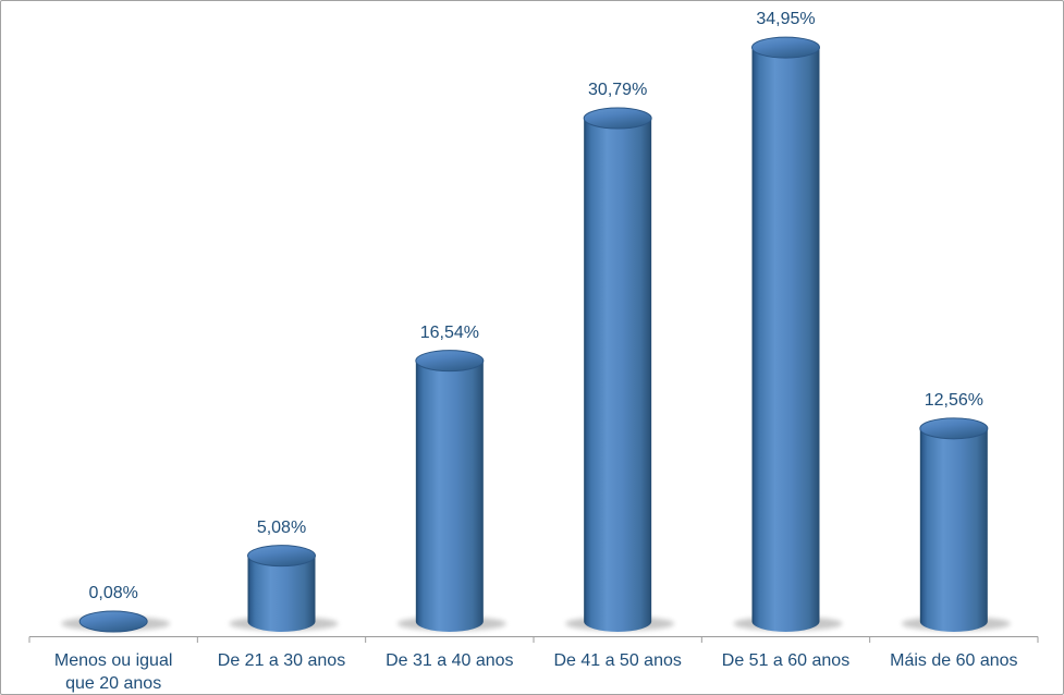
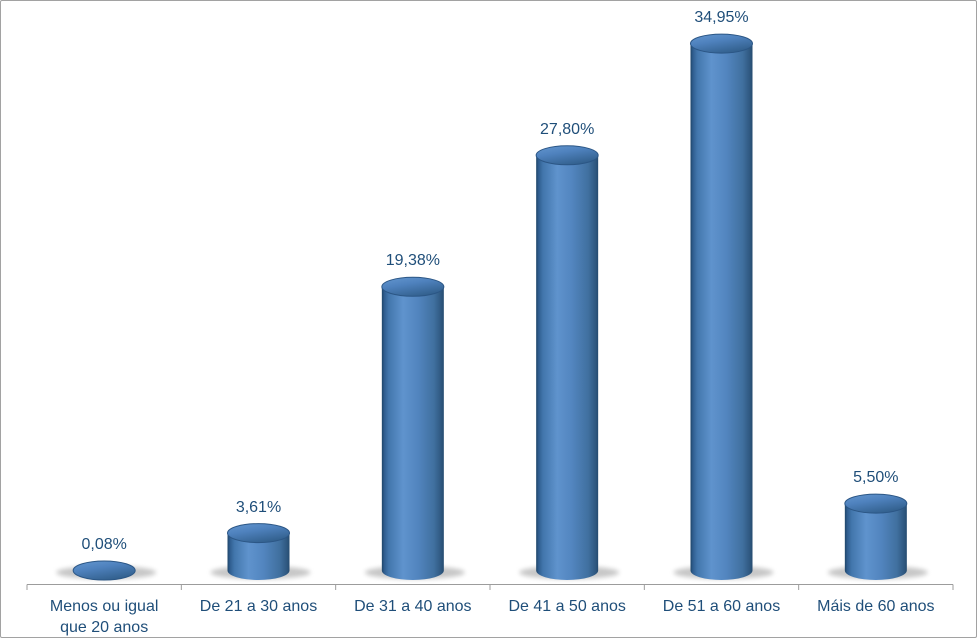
De 21 a 30 anos: 5,08% -> 3,61%
De 31 a 40 anos: 16,54% -> 19,38%
De 41 a 50 anos: 30,79% -> 27,80%
Máis de 60 anos: 12,56% -> 5,50%
